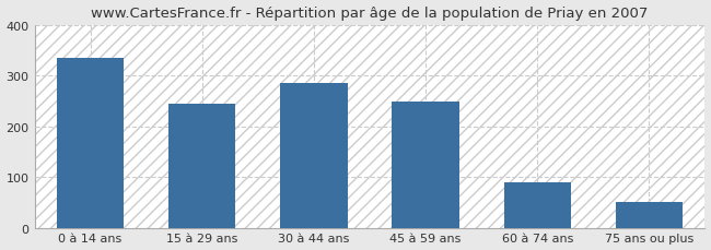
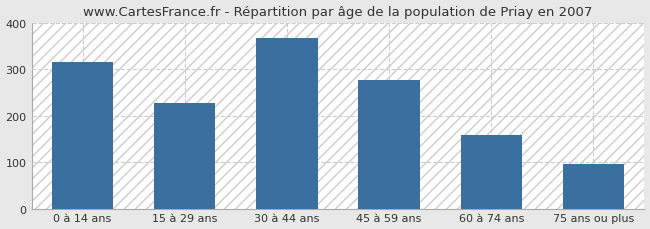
0 à 14 ans: 335 -> 315
15 à 29 ans: 245 -> 228
30 à 44 ans: 285 -> 367
45 à 59 ans: 250 -> 276
60 à 74 ans: 90 -> 158
75 ans ou plus: 50 -> 97
